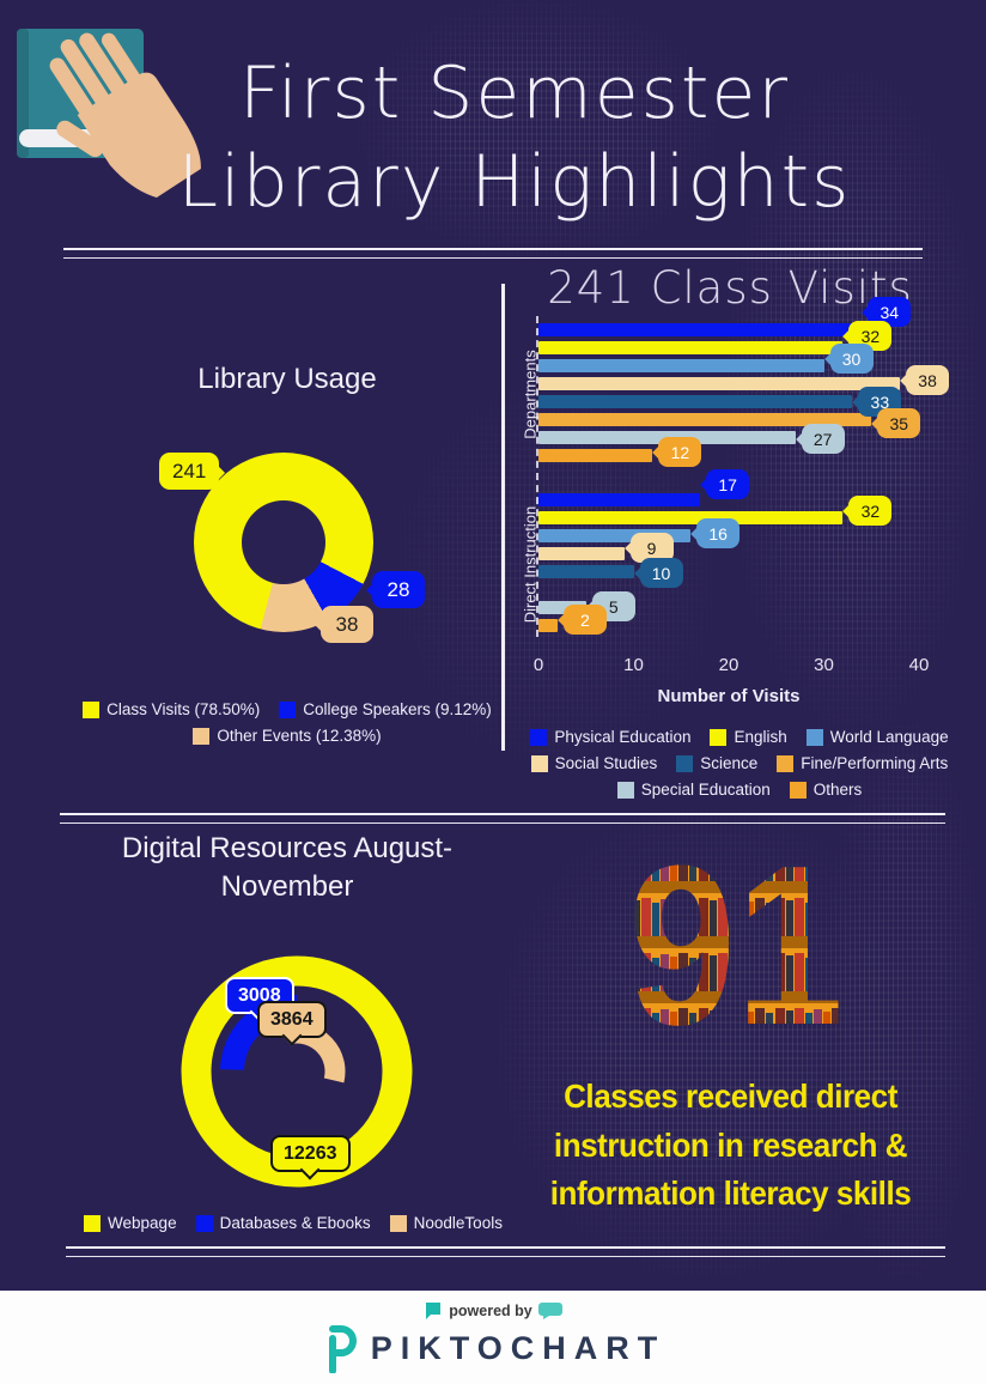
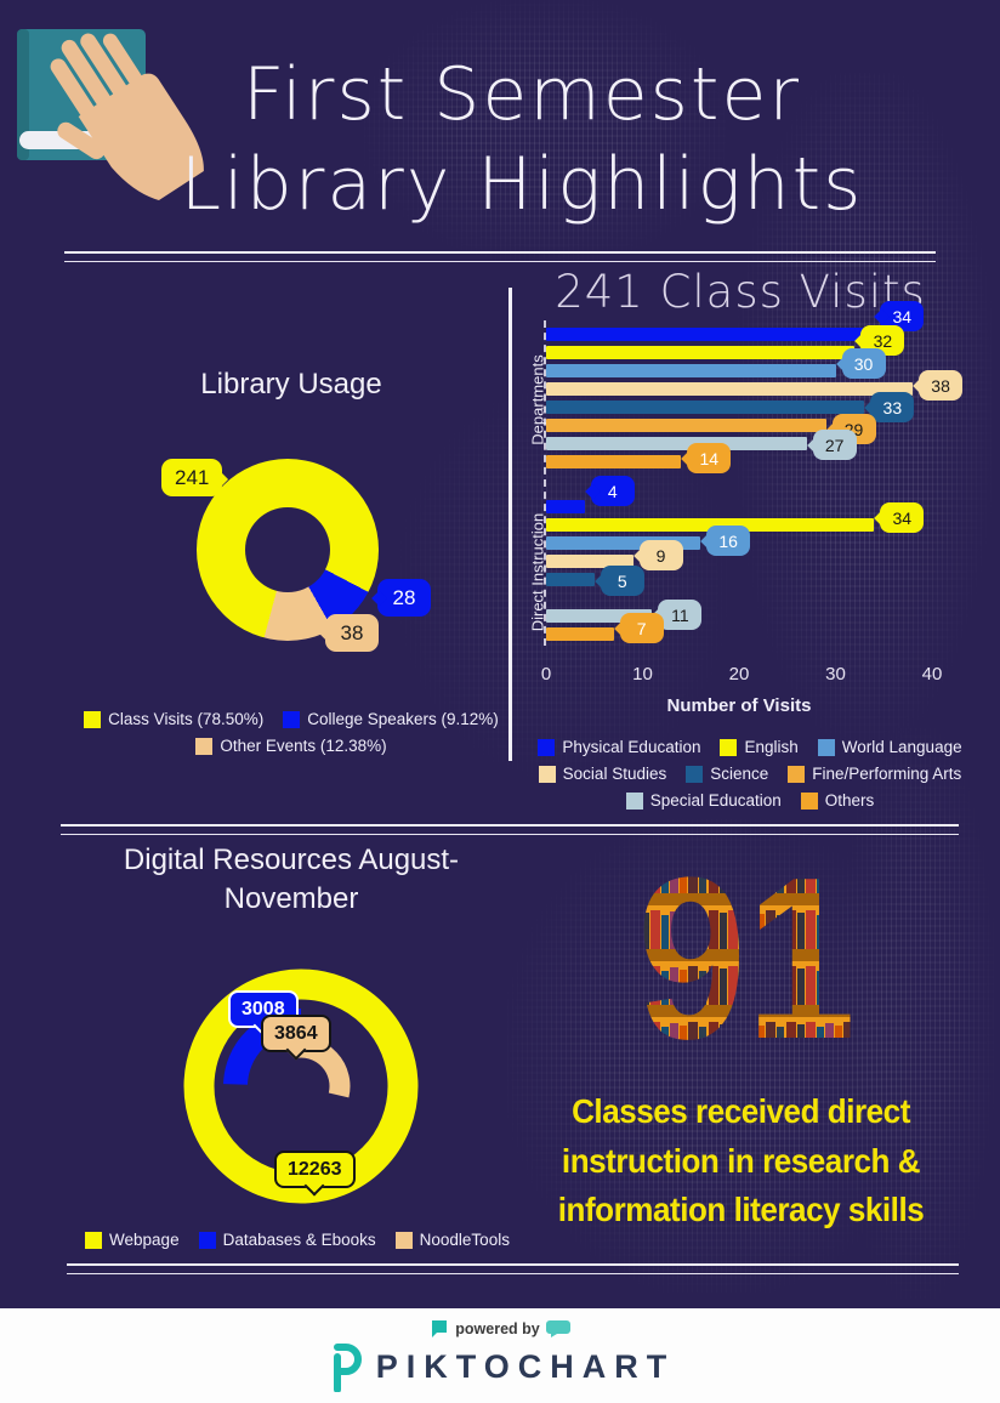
241 Class Visits/Fine/Performing Arts/Departments: 35 -> 29
241 Class Visits/Others/Departments: 12 -> 14
241 Class Visits/Physical Education/Direct Instruction: 17 -> 4
241 Class Visits/English/Direct Instruction: 32 -> 34
241 Class Visits/Science/Direct Instruction: 10 -> 5
241 Class Visits/Special Education/Direct Instruction: 5 -> 11
241 Class Visits/Others/Direct Instruction: 2 -> 7
